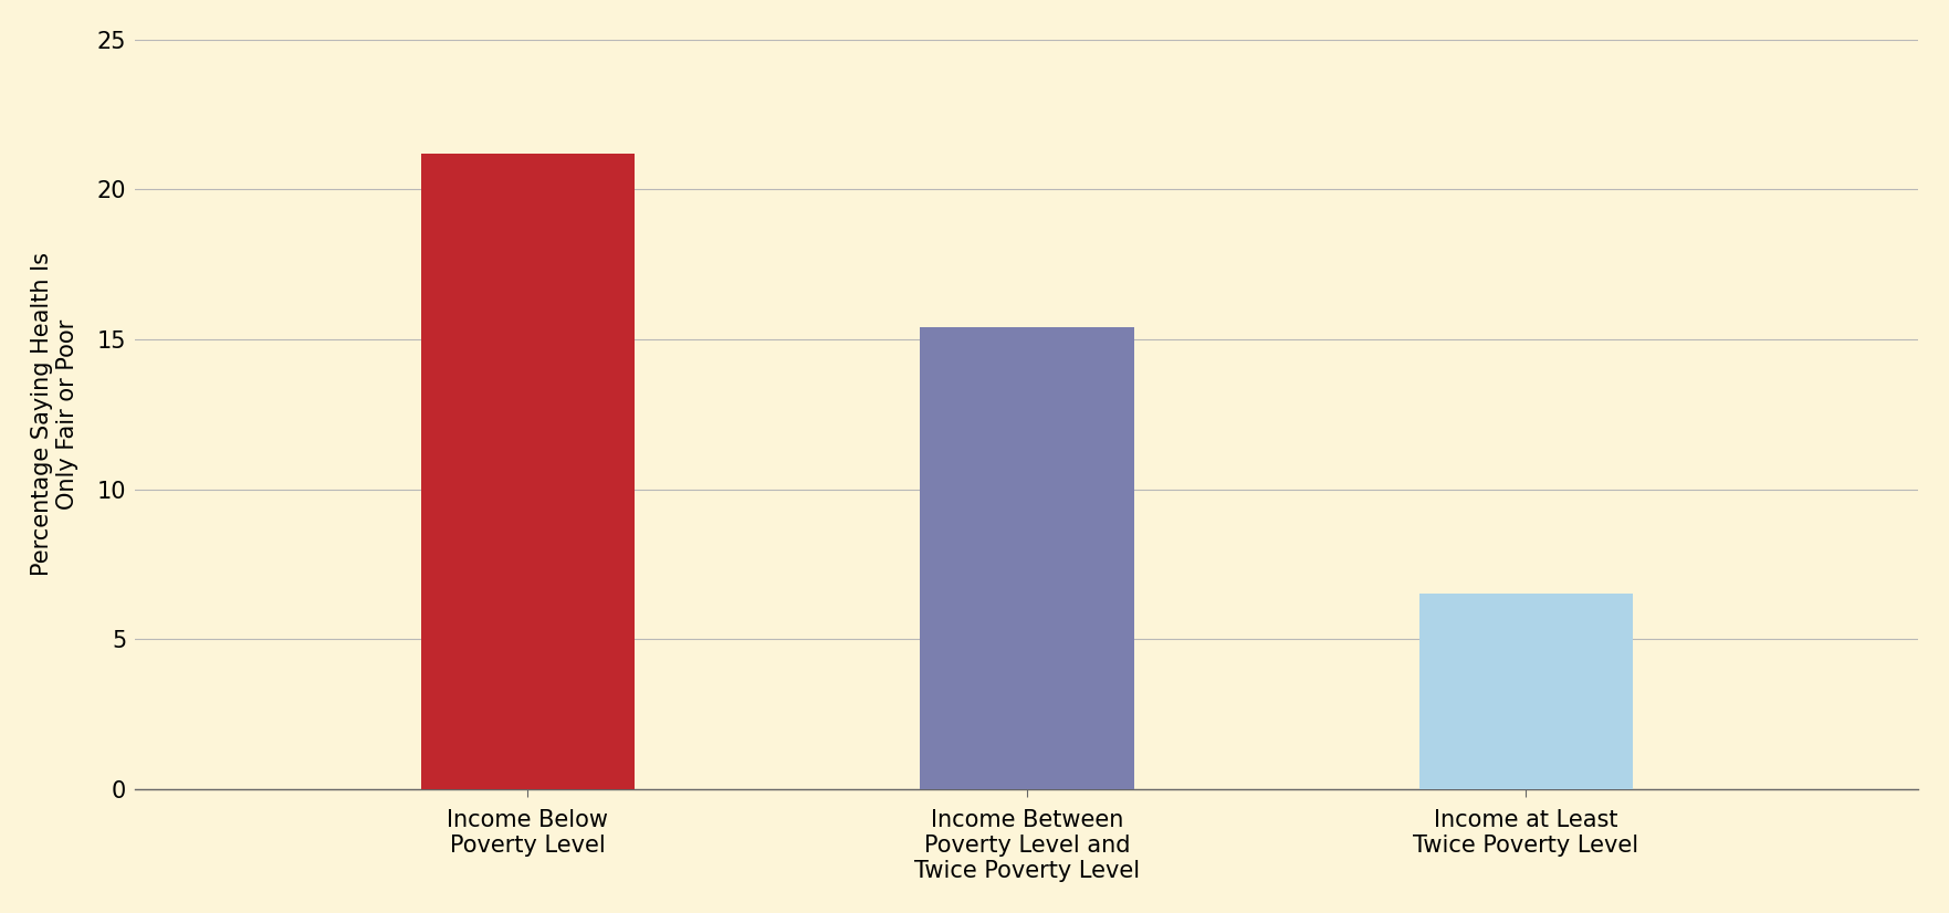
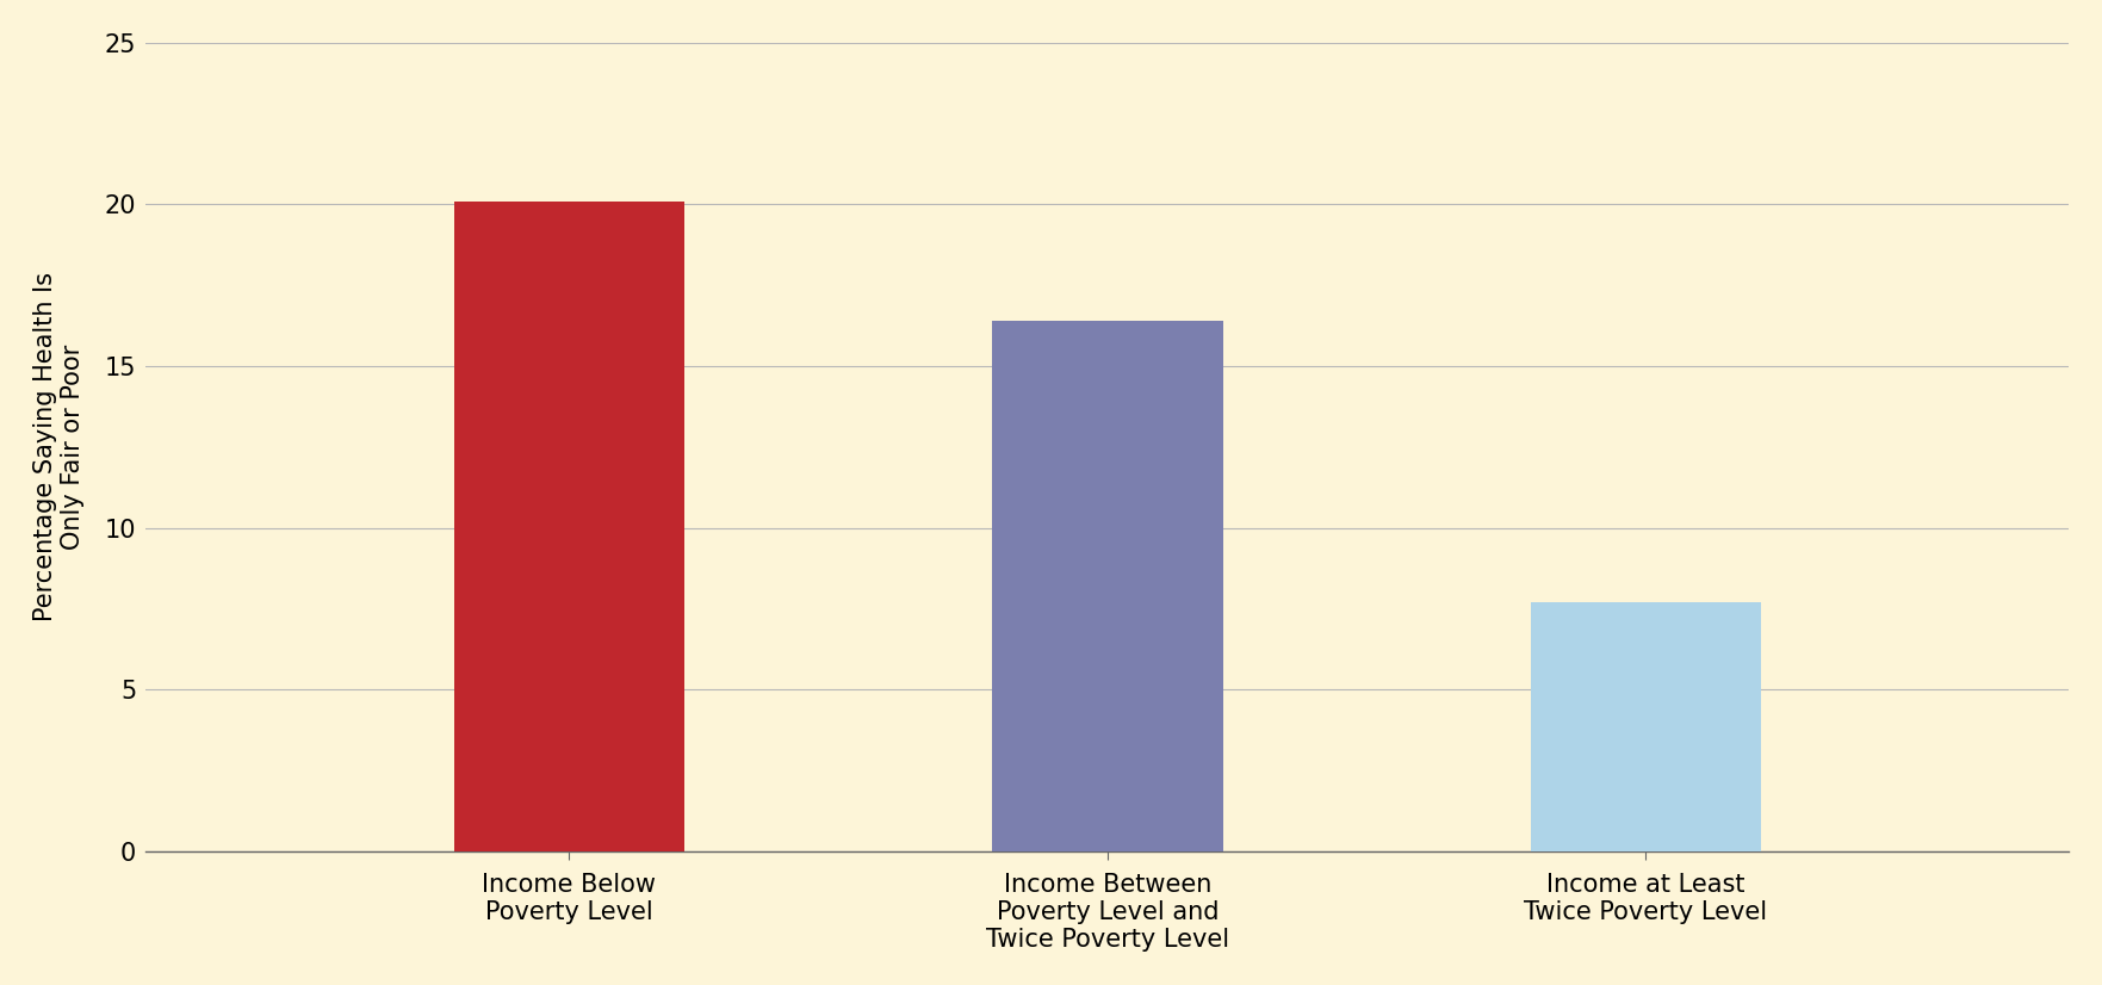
Income Below Poverty Level: 21.2 -> 20.1
Income Between Poverty Level and Twice Poverty Level: 15.4 -> 16.4
Income at Least Twice Poverty Level: 6.5 -> 7.7
